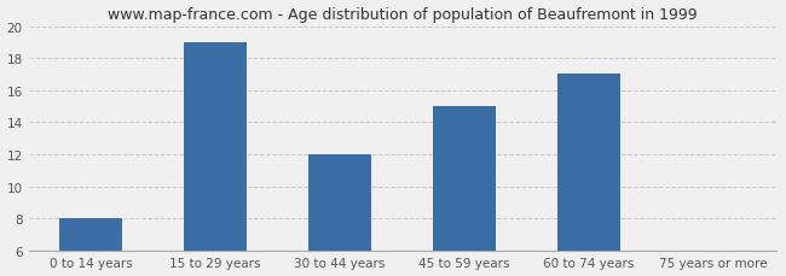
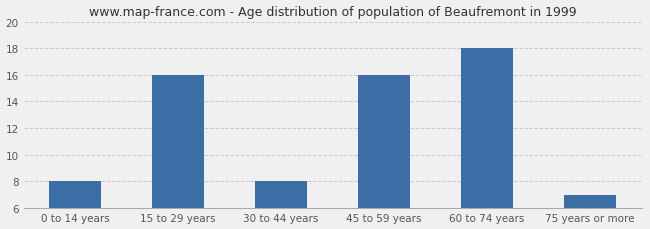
15 to 29 years: 19 -> 16
30 to 44 years: 12 -> 8
45 to 59 years: 15 -> 16
60 to 74 years: 17 -> 18
75 years or more: 6 -> 7
